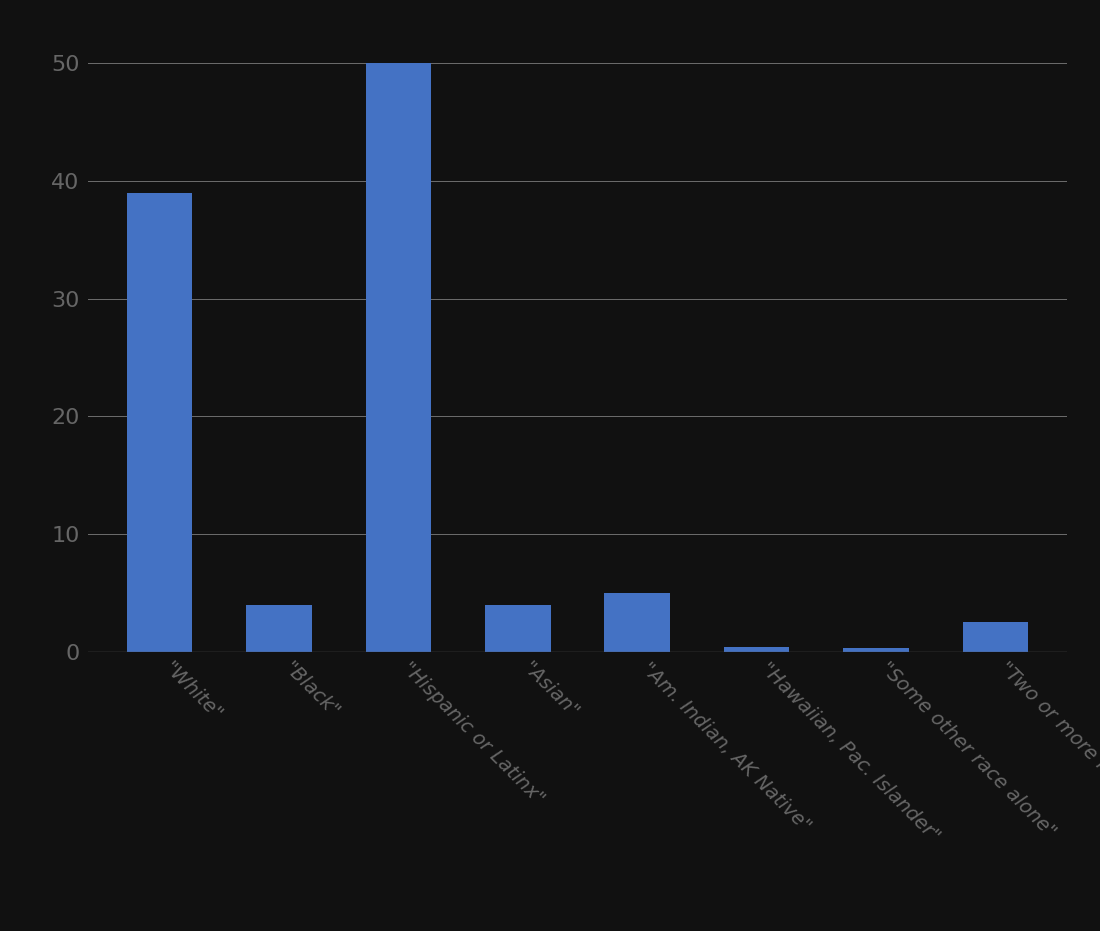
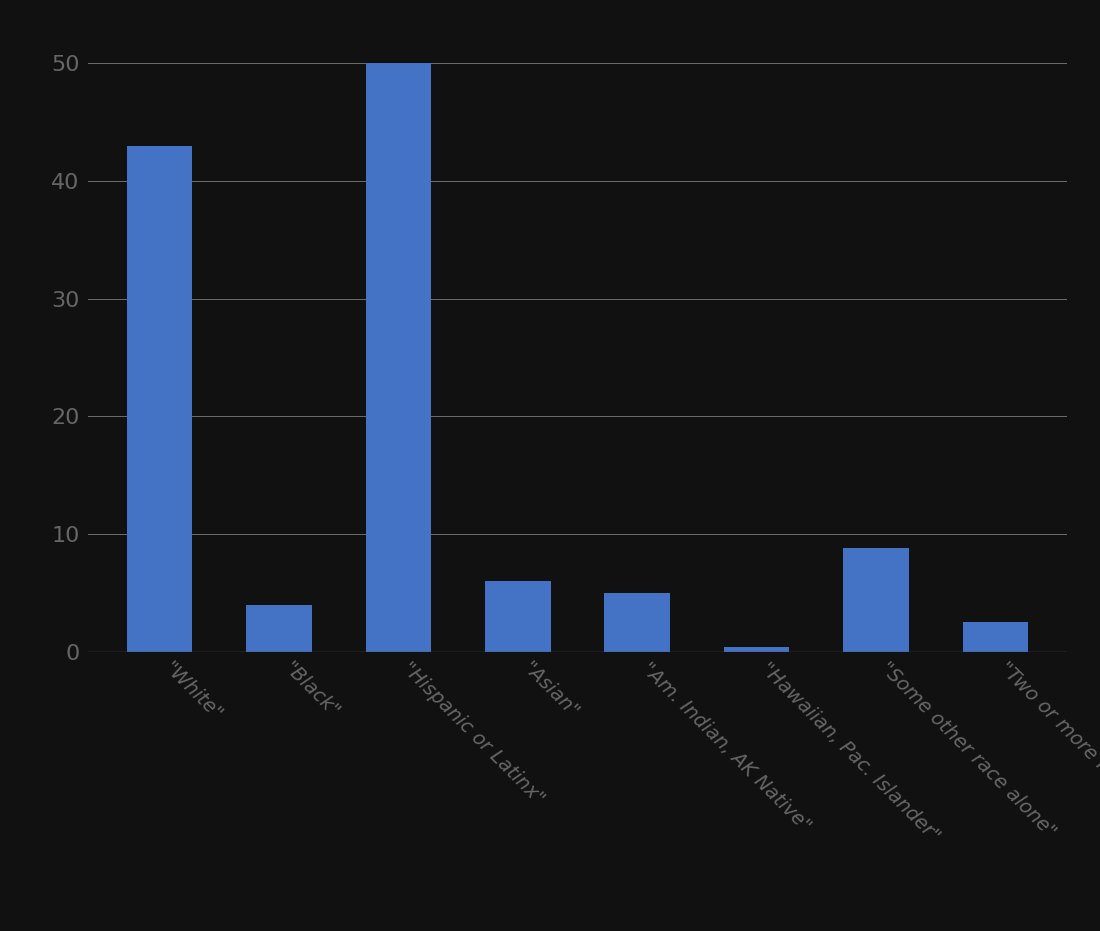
"White": 39.0 -> 43.0
"Asian": 4.0 -> 6.0
"Some other race alone": 0.3 -> 8.8
